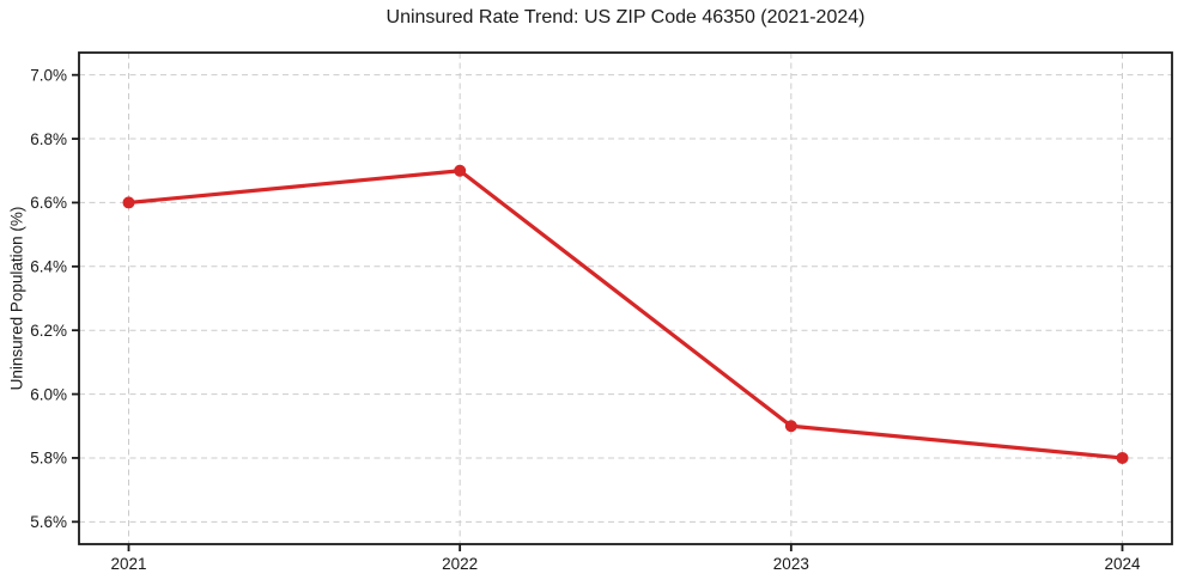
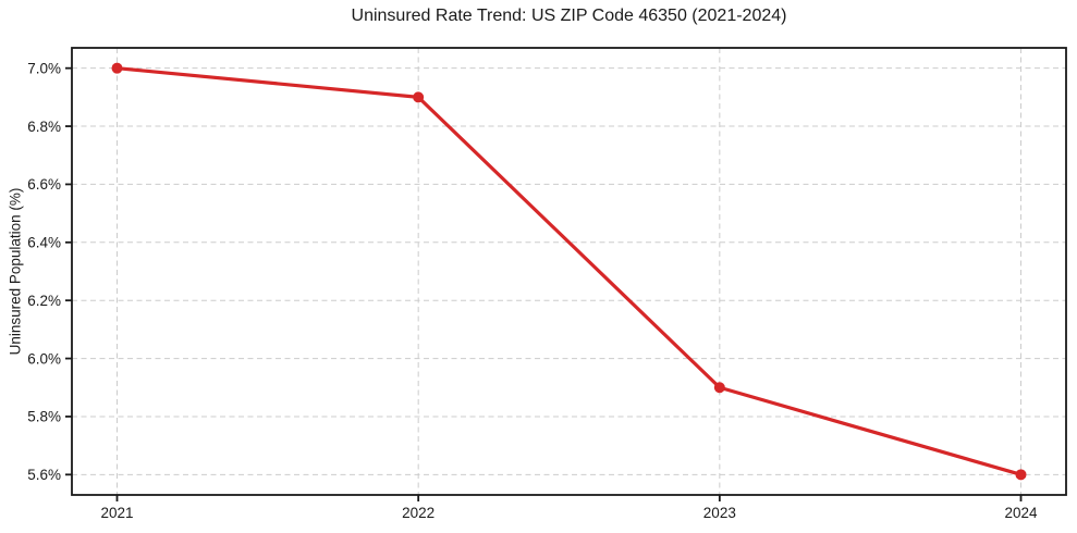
2021: 6.6% -> 7.0%
2022: 6.7% -> 6.9%
2024: 5.8% -> 5.6%
